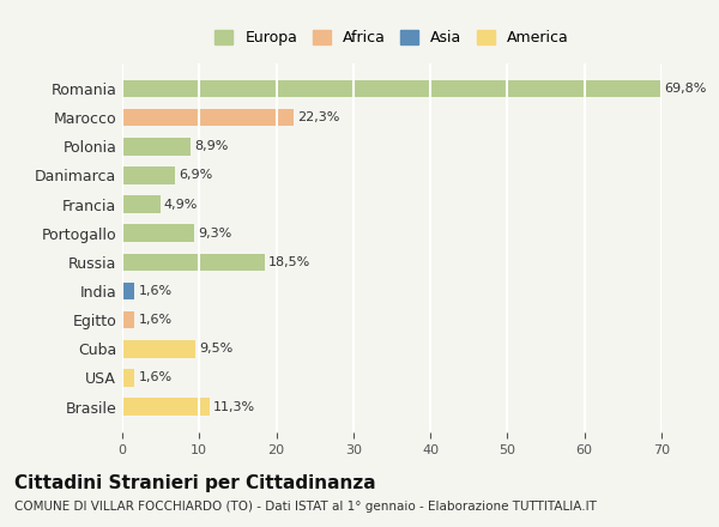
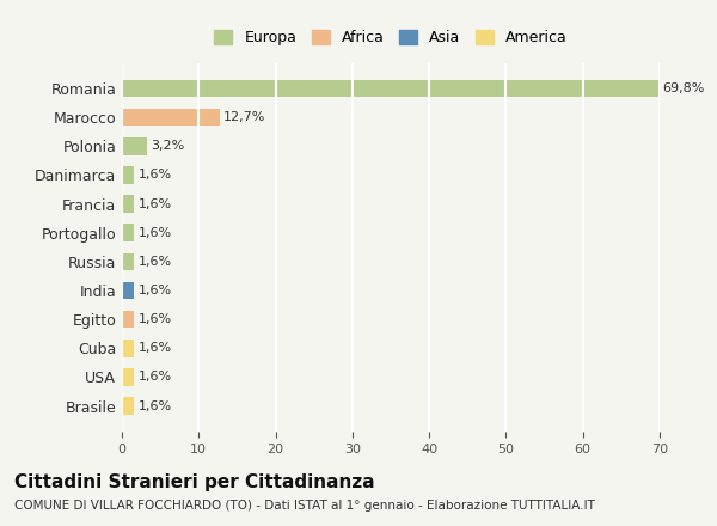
Marocco: 22,3% -> 12,7%
Polonia: 8,9% -> 3,2%
Danimarca: 6,9% -> 1,6%
Francia: 4,9% -> 1,6%
Portogallo: 9,3% -> 1,6%
Russia: 18,5% -> 1,6%
Cuba: 9,5% -> 1,6%
Brasile: 11,3% -> 1,6%
